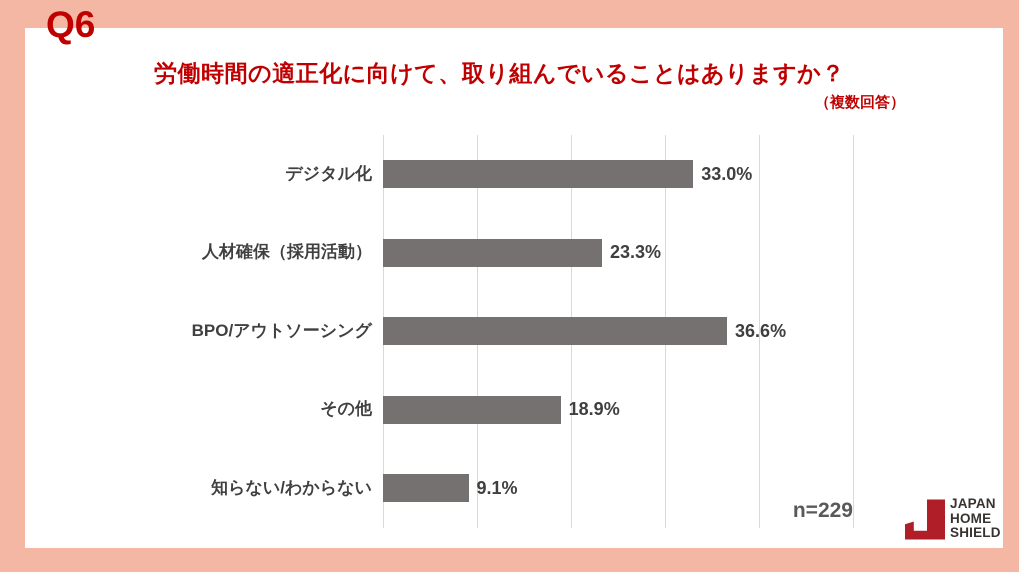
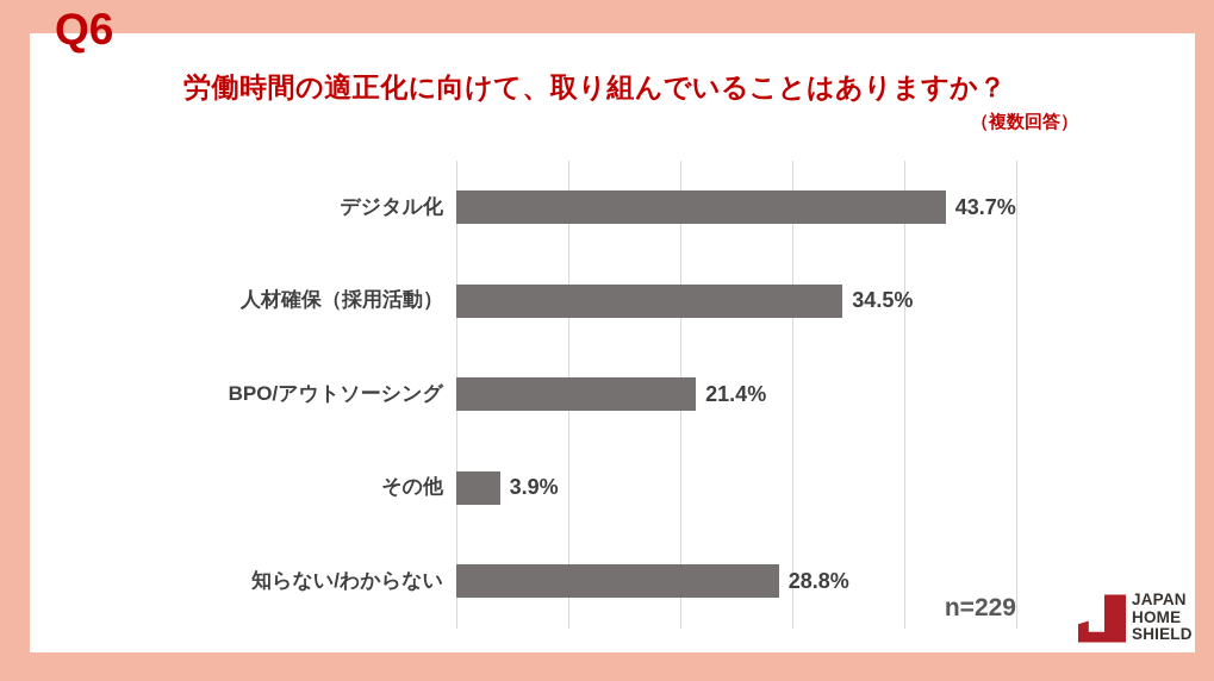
デジタル化: 33.0% -> 43.7%
人材確保（採用活動）: 23.3% -> 34.5%
BPO/アウトソーシング: 36.6% -> 21.4%
その他: 18.9% -> 3.9%
知らない/わからない: 9.1% -> 28.8%
